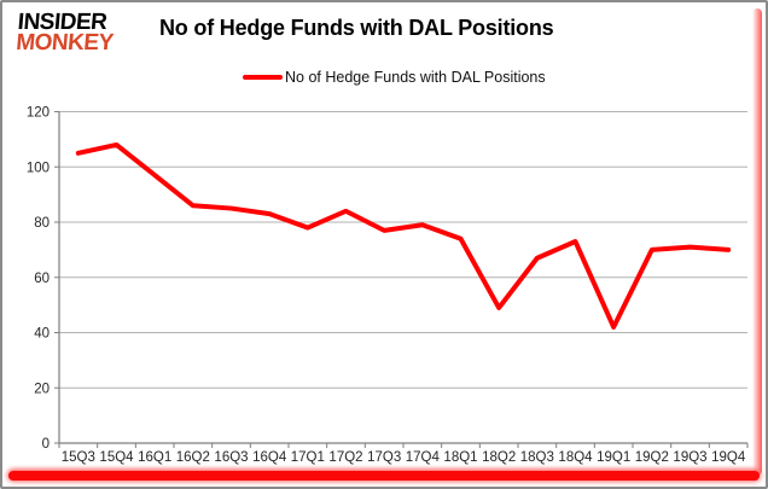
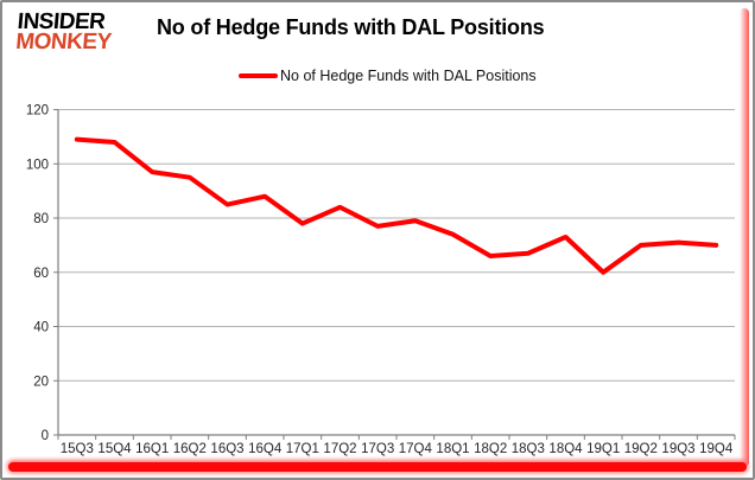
15Q3: 105 -> 109
16Q2: 86 -> 95
16Q4: 83 -> 88
18Q2: 49 -> 66
19Q1: 42 -> 60
